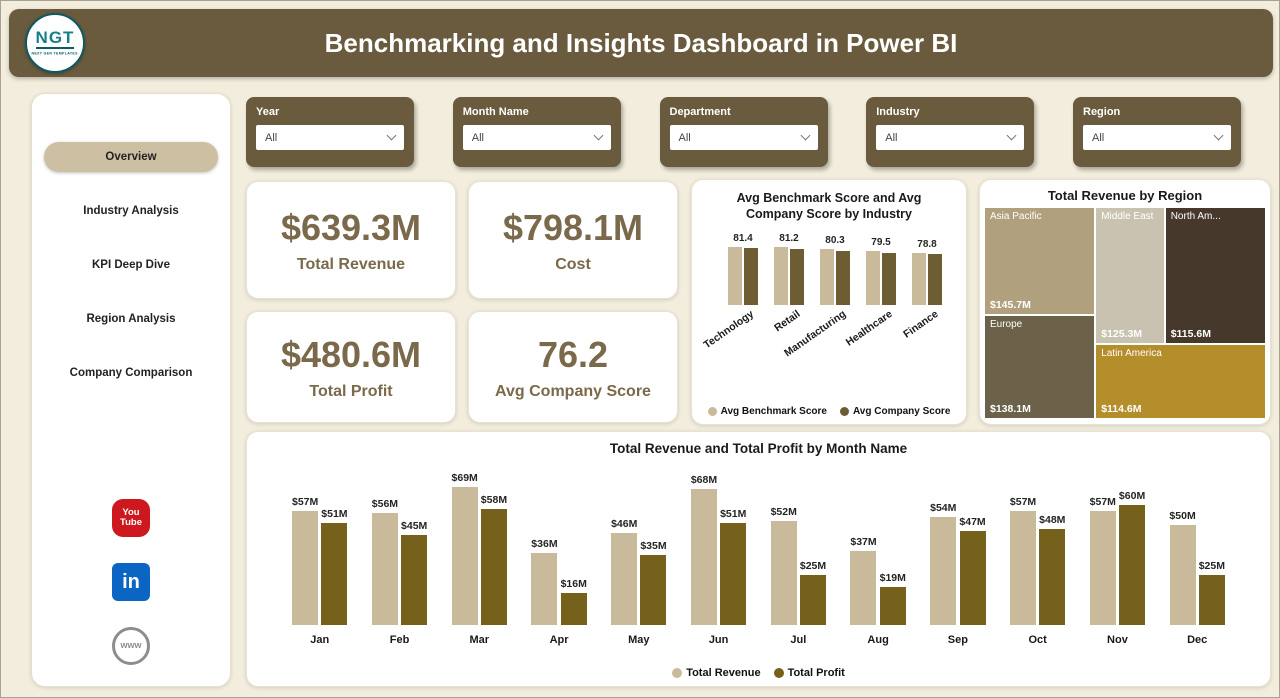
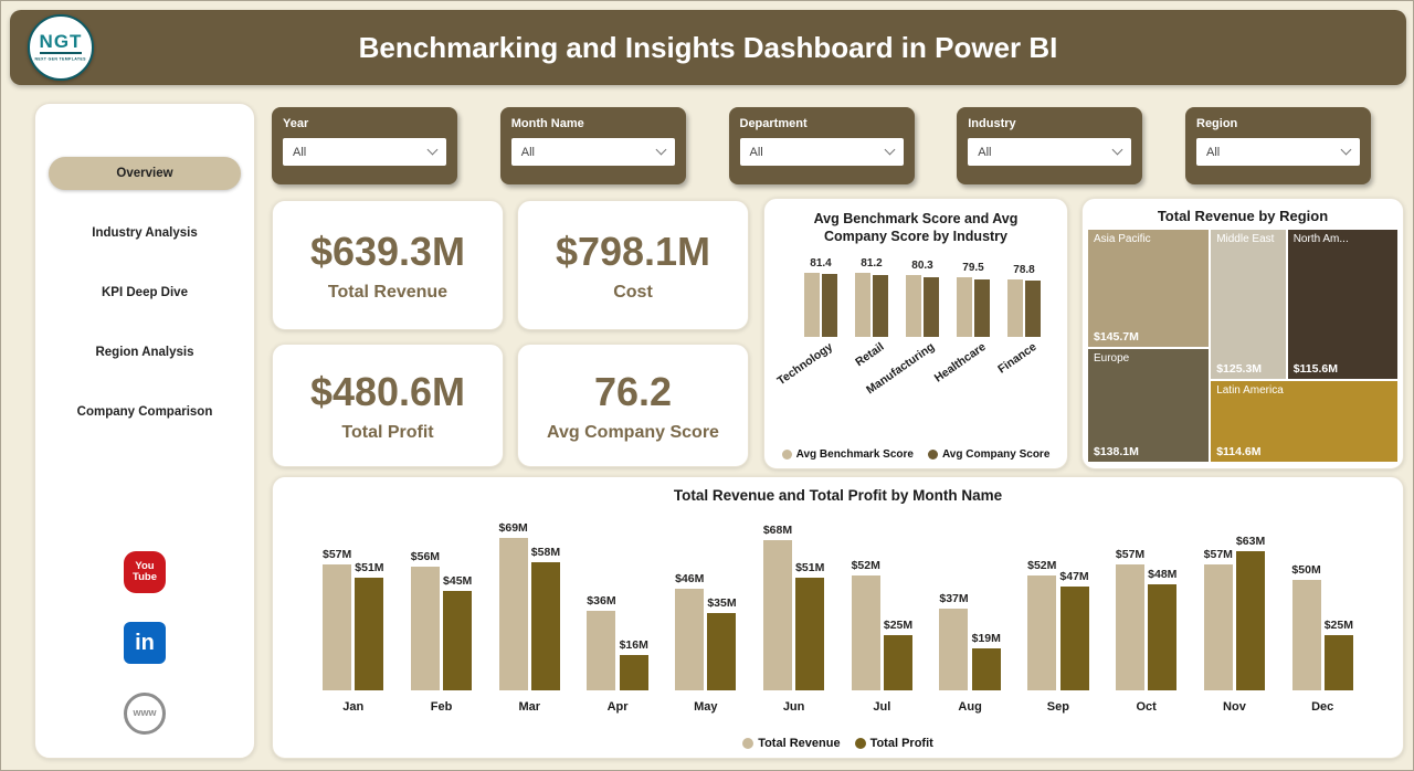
Total Revenue and Total Profit by Month Name/Total Revenue/Sep: $54M -> $52M
Total Revenue and Total Profit by Month Name/Total Profit/Nov: $60M -> $63M
